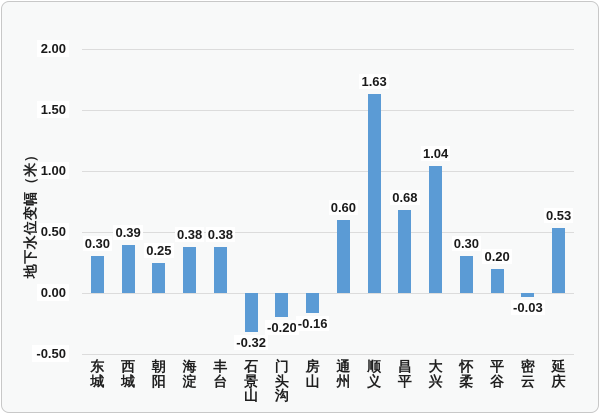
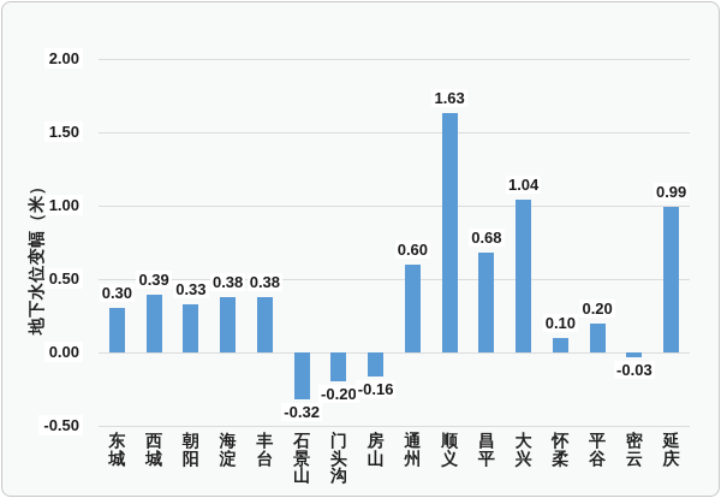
朝阳: 0.25 -> 0.33
怀柔: 0.30 -> 0.10
延庆: 0.53 -> 0.99
